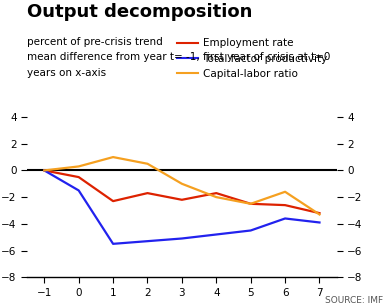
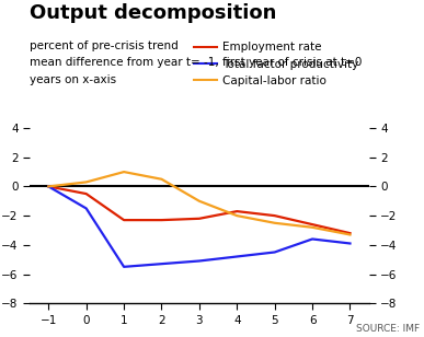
Employment rate/2: -1.7 -> -2.3
Employment rate/5: -2.5 -> -2.0
Capital-labor ratio/6: -1.6 -> -2.8
